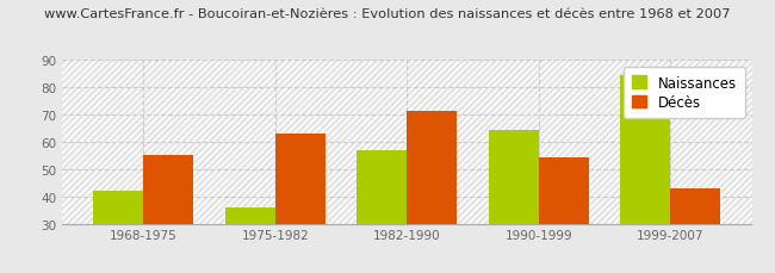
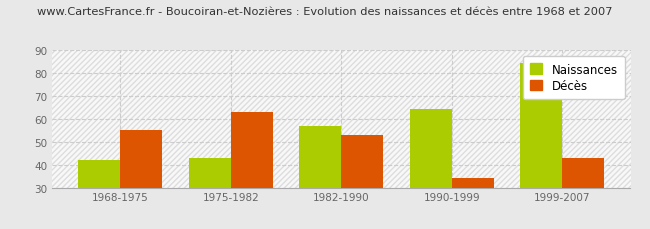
Naissances/1975-1982: 36 -> 43
Décès/1982-1990: 71 -> 53
Décès/1990-1999: 54 -> 34
